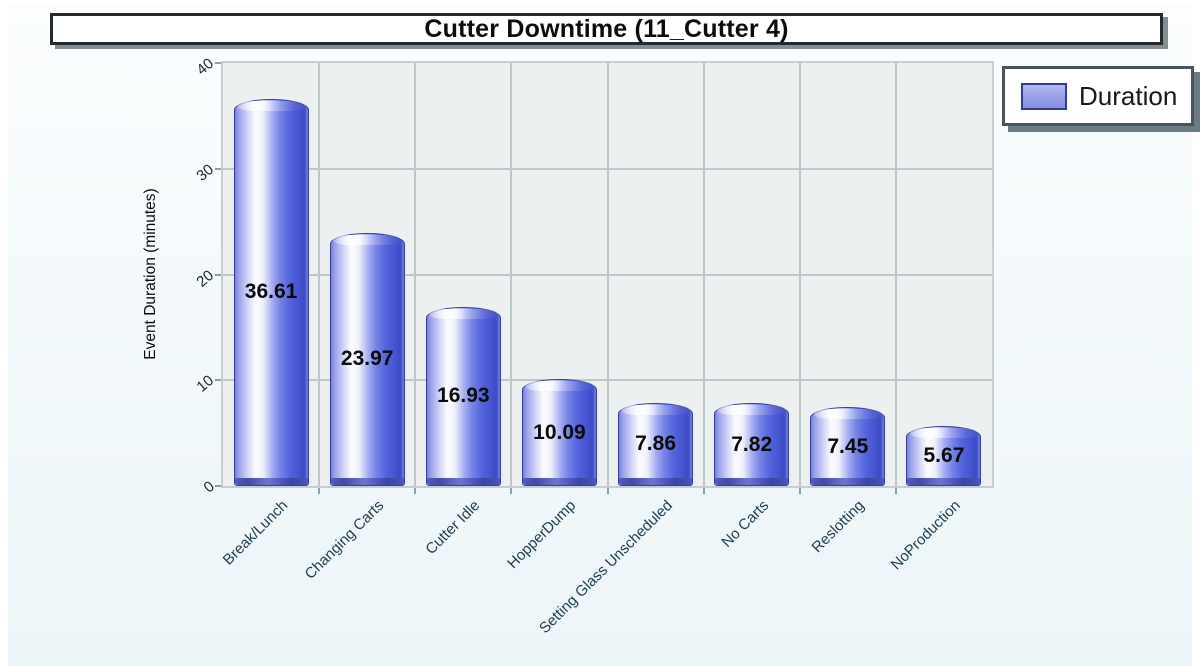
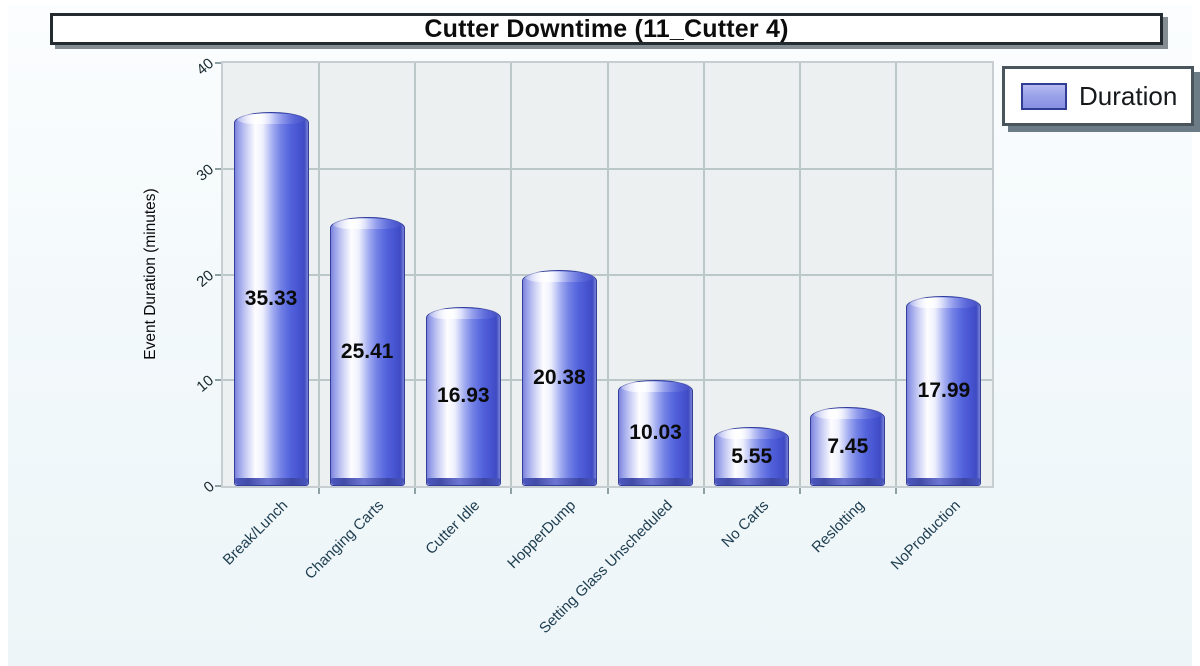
Break/Lunch: 36.61 -> 35.33
Changing Carts: 23.97 -> 25.41
HopperDump: 10.09 -> 20.38
Setting Glass Unscheduled: 7.86 -> 10.03
No Carts: 7.82 -> 5.55
NoProduction: 5.67 -> 17.99
